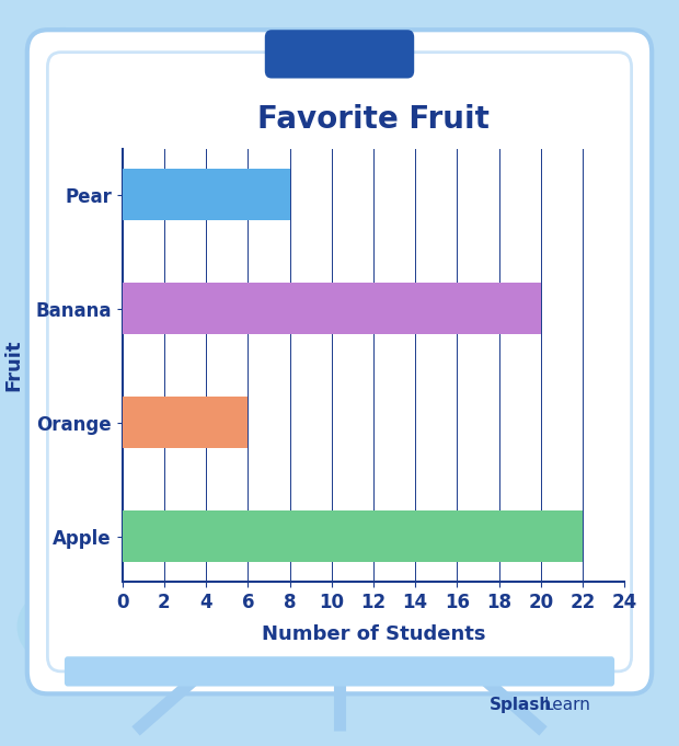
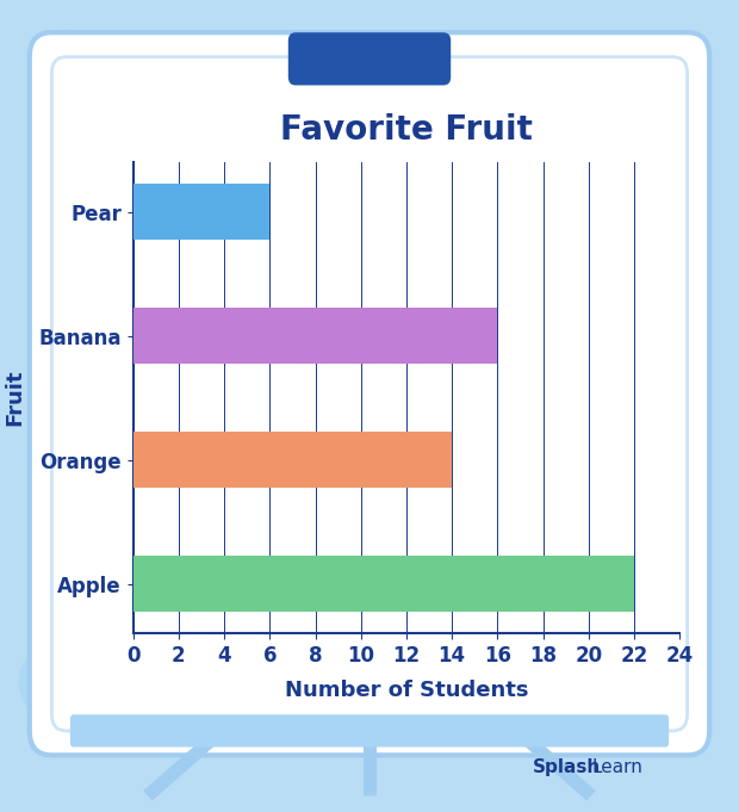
Pear: 8 -> 6
Banana: 20 -> 16
Orange: 6 -> 14
